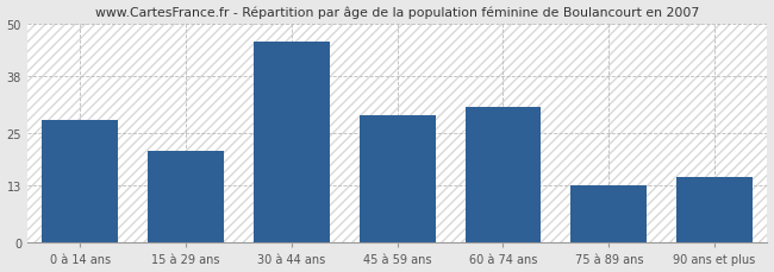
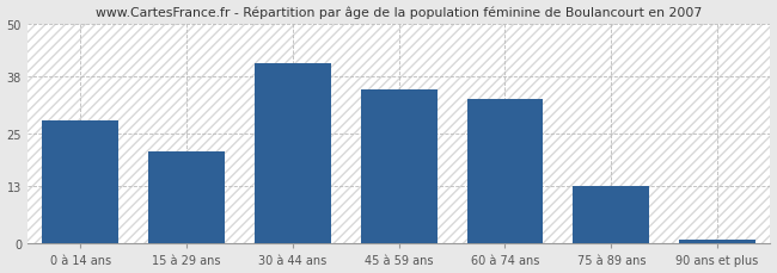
30 à 44 ans: 46 -> 41
45 à 59 ans: 29 -> 35
60 à 74 ans: 31 -> 33
90 ans et plus: 15 -> 1
